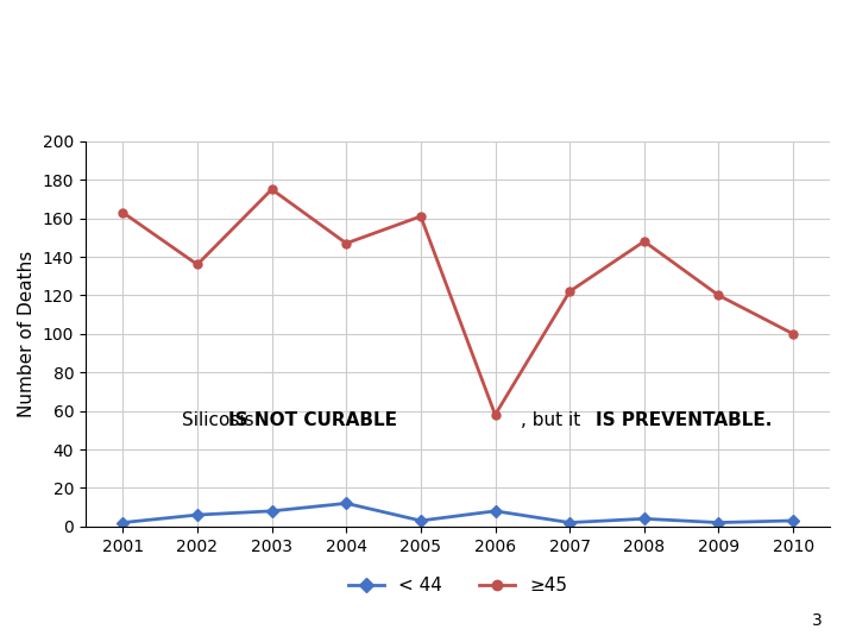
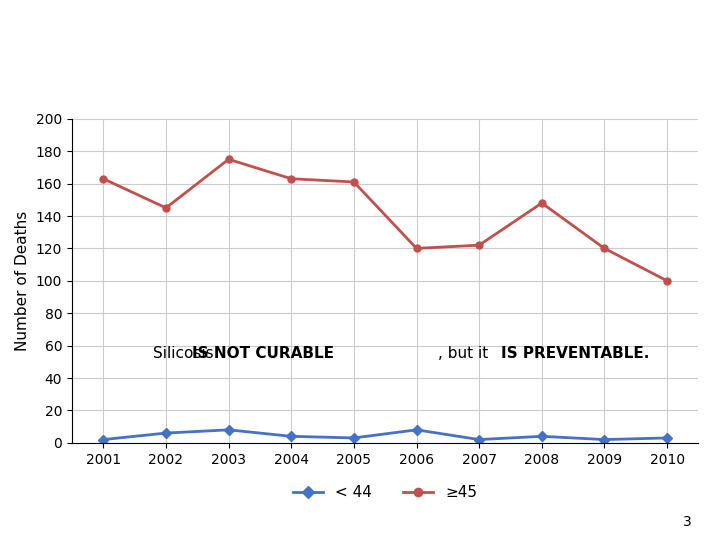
≥45/2002: 136 -> 145
< 44/2004: 12 -> 4
≥45/2004: 147 -> 163
≥45/2006: 58 -> 120
